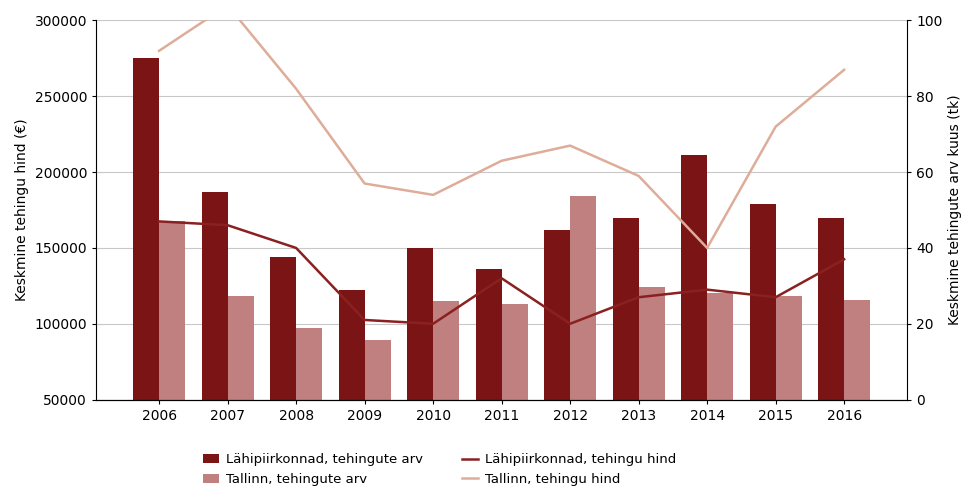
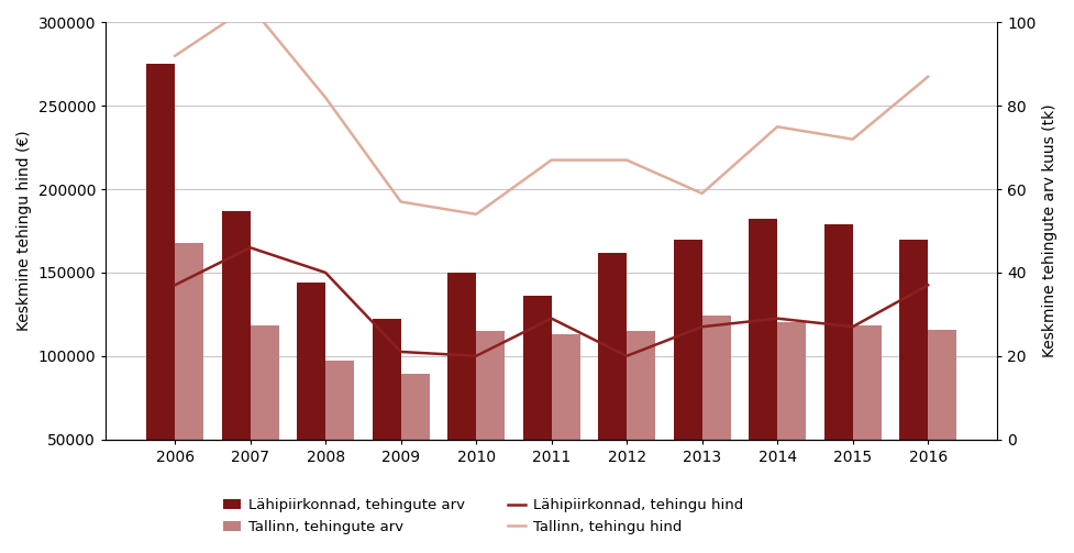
Lähipiirkonnad, tehingu hind/2006: 47 -> 37
Lähipiirkonnad, tehingu hind/2011: 32 -> 29
Tallinn, tehingu hind/2011: 63 -> 67
Tallinn, tehingute arv/2012: 184000 -> 115000
Lähipiirkonnad, tehingute arv/2014: 211000 -> 182000
Tallinn, tehingu hind/2014: 40 -> 75
